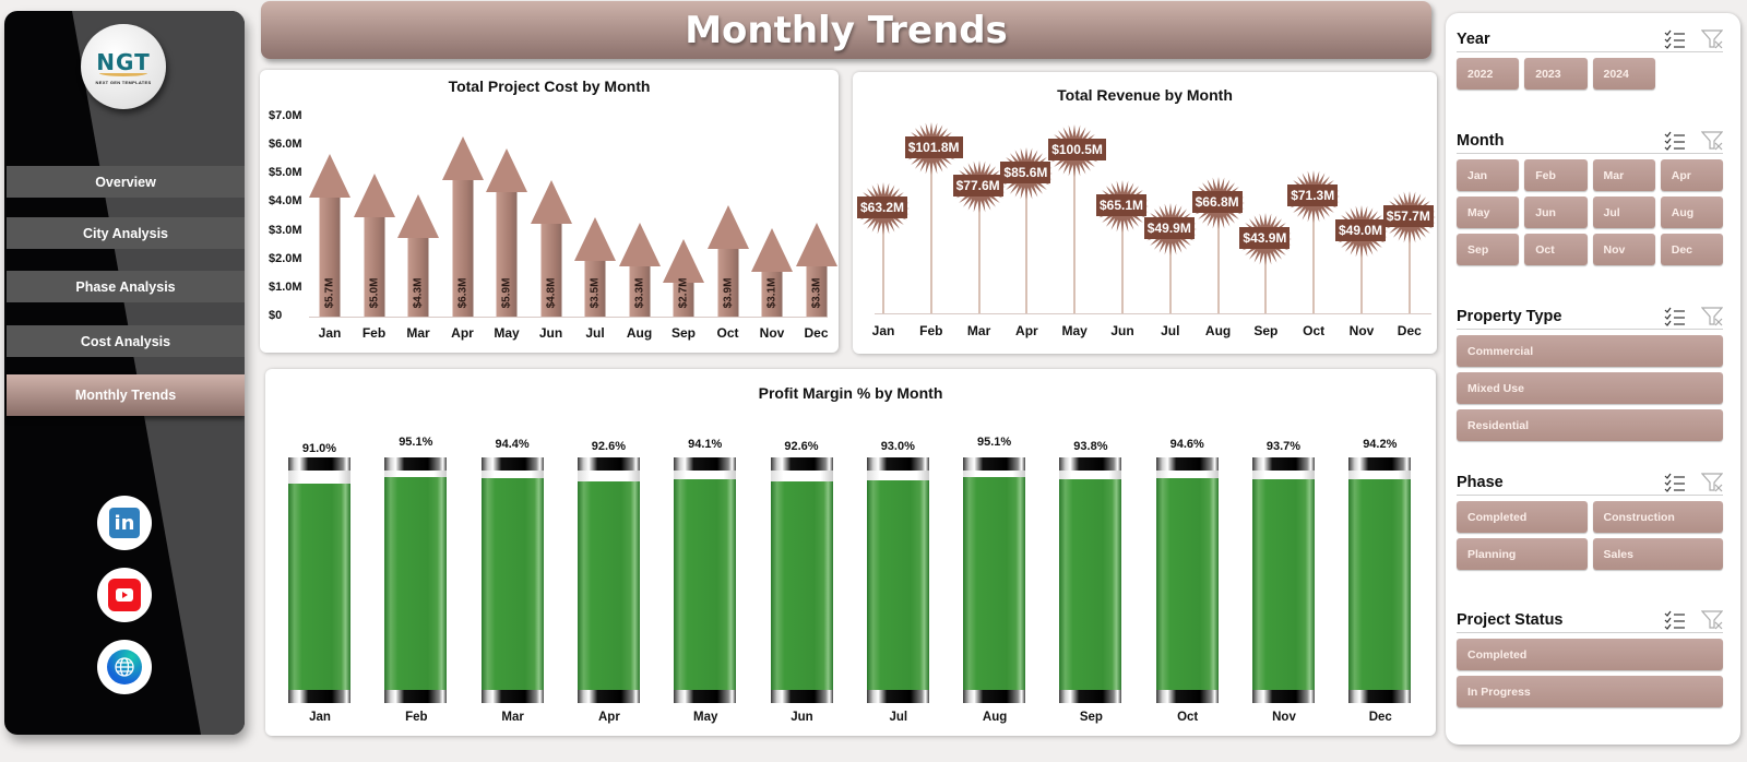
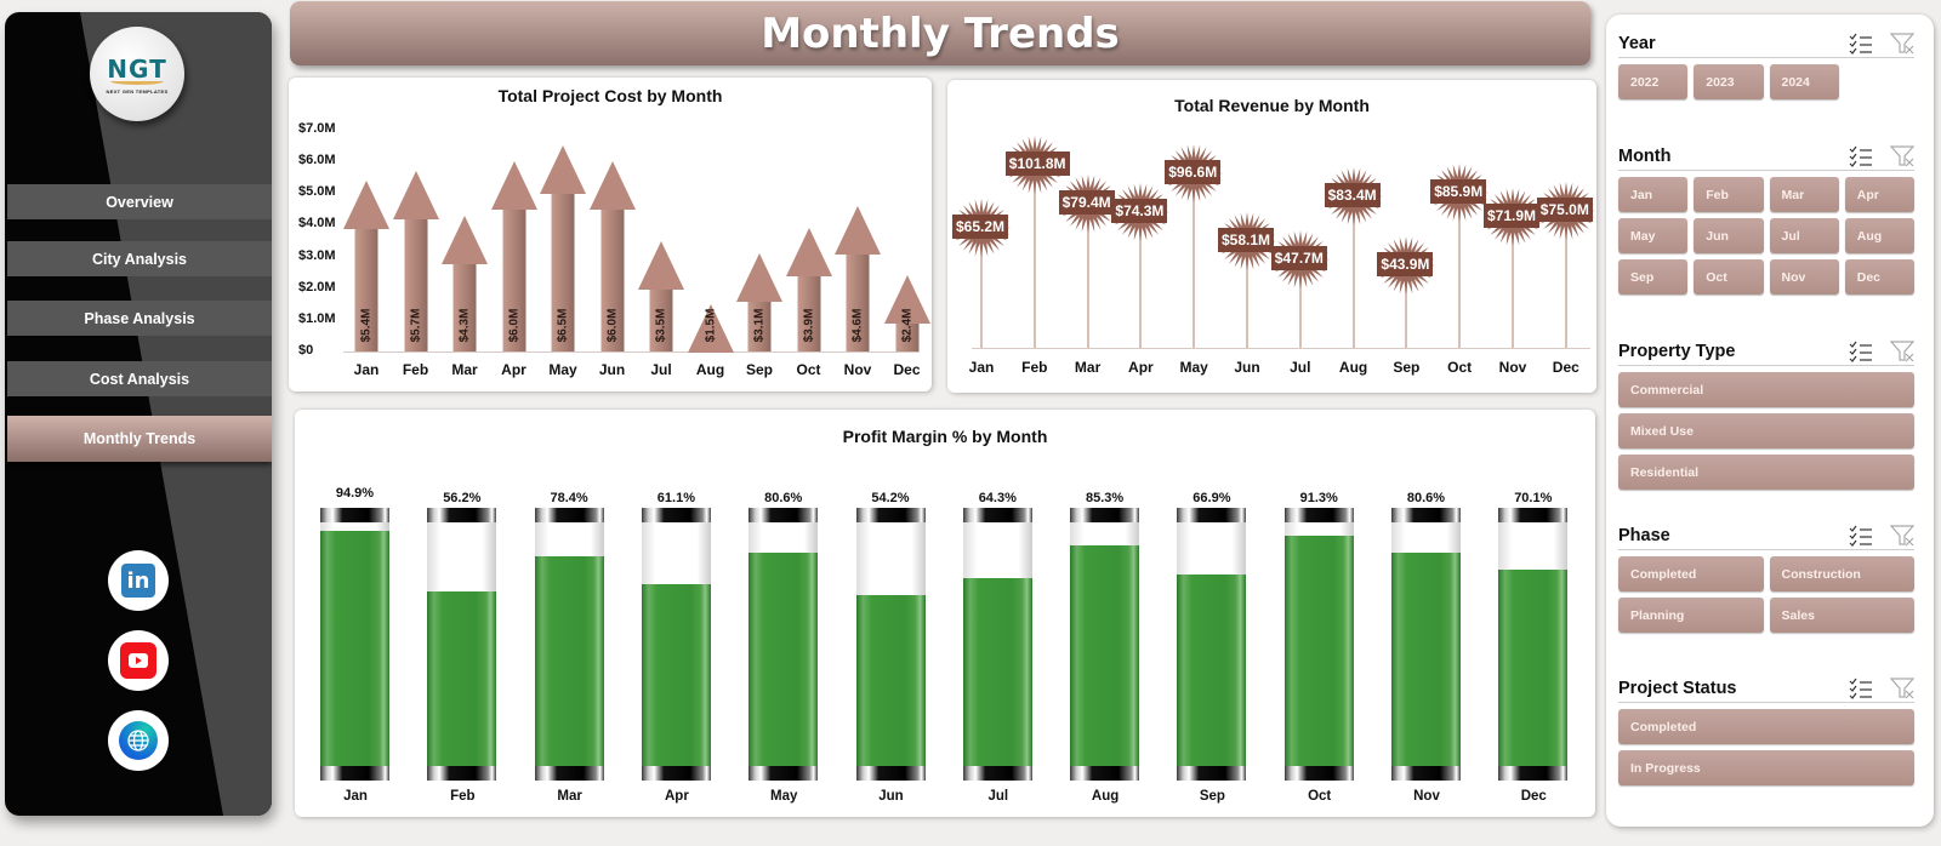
Total Project Cost by Month/Jan: $5.7M -> $5.4M
Total Project Cost by Month/Feb: $5.0M -> $5.7M
Total Project Cost by Month/Apr: $6.3M -> $6.0M
Total Project Cost by Month/May: $5.9M -> $6.5M
Total Project Cost by Month/Jun: $4.8M -> $6.0M
Total Project Cost by Month/Aug: $3.3M -> $1.5M
Total Project Cost by Month/Sep: $2.7M -> $3.1M
Total Project Cost by Month/Nov: $3.1M -> $4.6M
Total Project Cost by Month/Dec: $3.3M -> $2.4M
Total Revenue by Month/Jan: $63.2M -> $65.2M
Total Revenue by Month/Mar: $77.6M -> $79.4M
Total Revenue by Month/Apr: $85.6M -> $74.3M
Total Revenue by Month/May: $100.5M -> $96.6M
Total Revenue by Month/Jun: $65.1M -> $58.1M
Total Revenue by Month/Jul: $49.9M -> $47.7M
Total Revenue by Month/Aug: $66.8M -> $83.4M
Total Revenue by Month/Oct: $71.3M -> $85.9M
Total Revenue by Month/Nov: $49.0M -> $71.9M
Total Revenue by Month/Dec: $57.7M -> $75.0M
Profit Margin % by Month/Jan: 91.0% -> 94.9%
Profit Margin % by Month/Feb: 95.1% -> 56.2%
Profit Margin % by Month/Mar: 94.4% -> 78.4%
Profit Margin % by Month/Apr: 92.6% -> 61.1%
Profit Margin % by Month/May: 94.1% -> 80.6%
Profit Margin % by Month/Jun: 92.6% -> 54.2%
Profit Margin % by Month/Jul: 93.0% -> 64.3%
Profit Margin % by Month/Aug: 95.1% -> 85.3%
Profit Margin % by Month/Sep: 93.8% -> 66.9%
Profit Margin % by Month/Oct: 94.6% -> 91.3%
Profit Margin % by Month/Nov: 93.7% -> 80.6%
Profit Margin % by Month/Dec: 94.2% -> 70.1%
